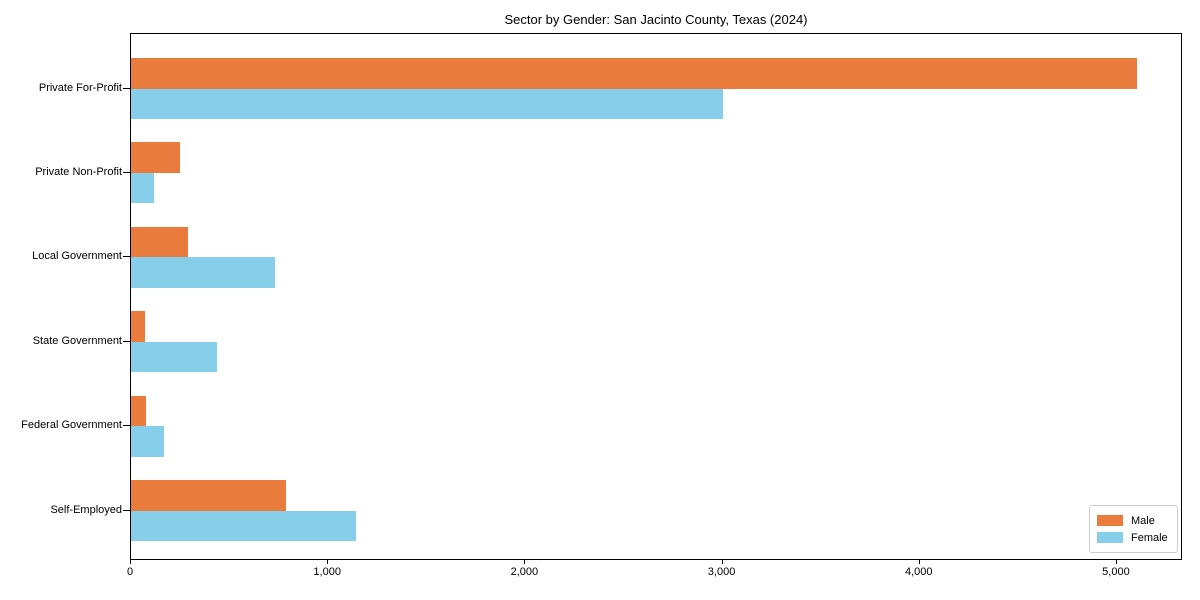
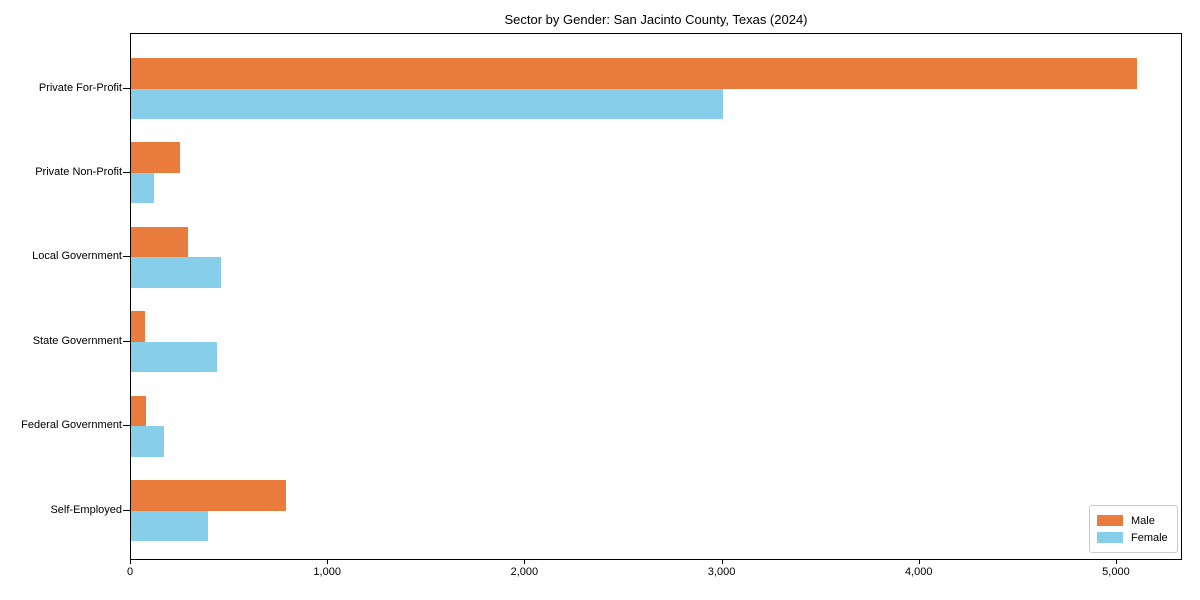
Female/Local Government: 730 -> 460
Female/Self-Employed: 1140 -> 390
